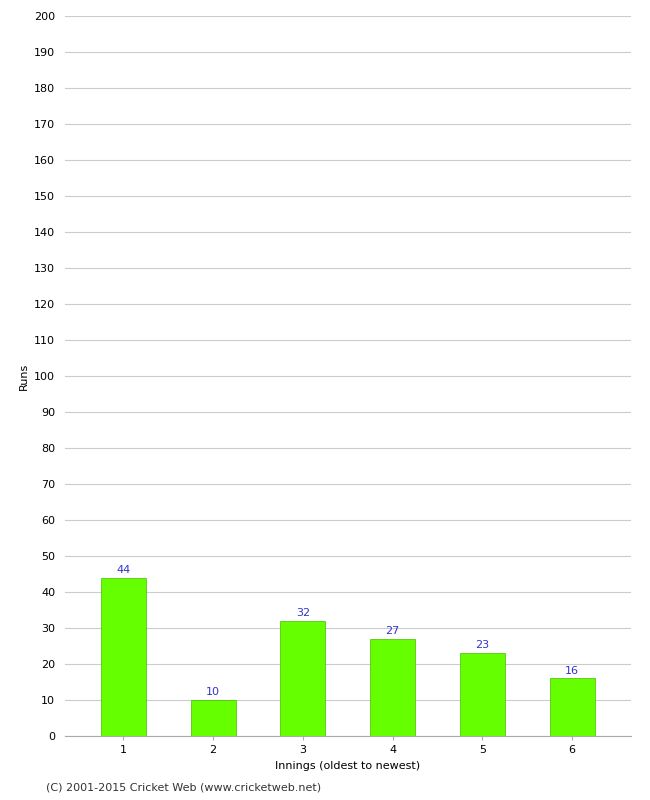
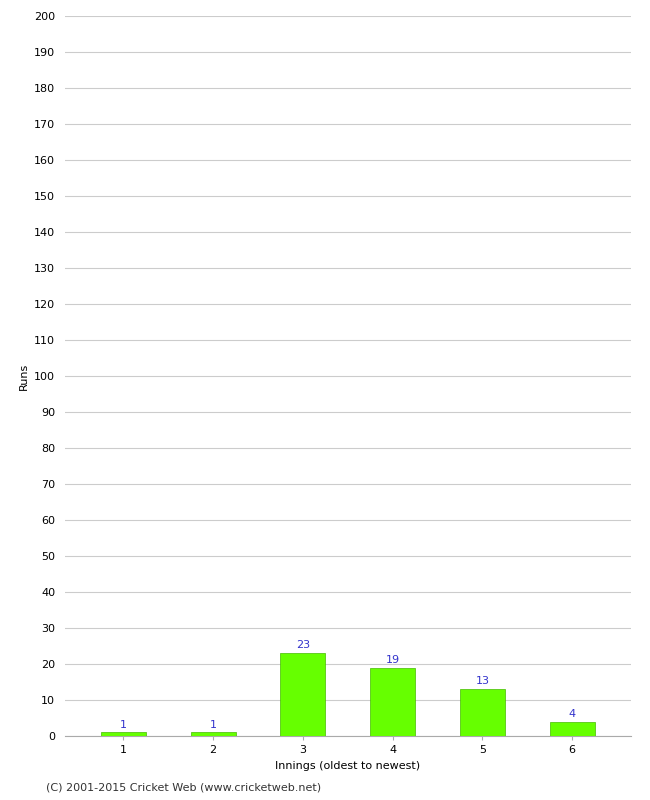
1: 44 -> 1
2: 10 -> 1
3: 32 -> 23
4: 27 -> 19
5: 23 -> 13
6: 16 -> 4
